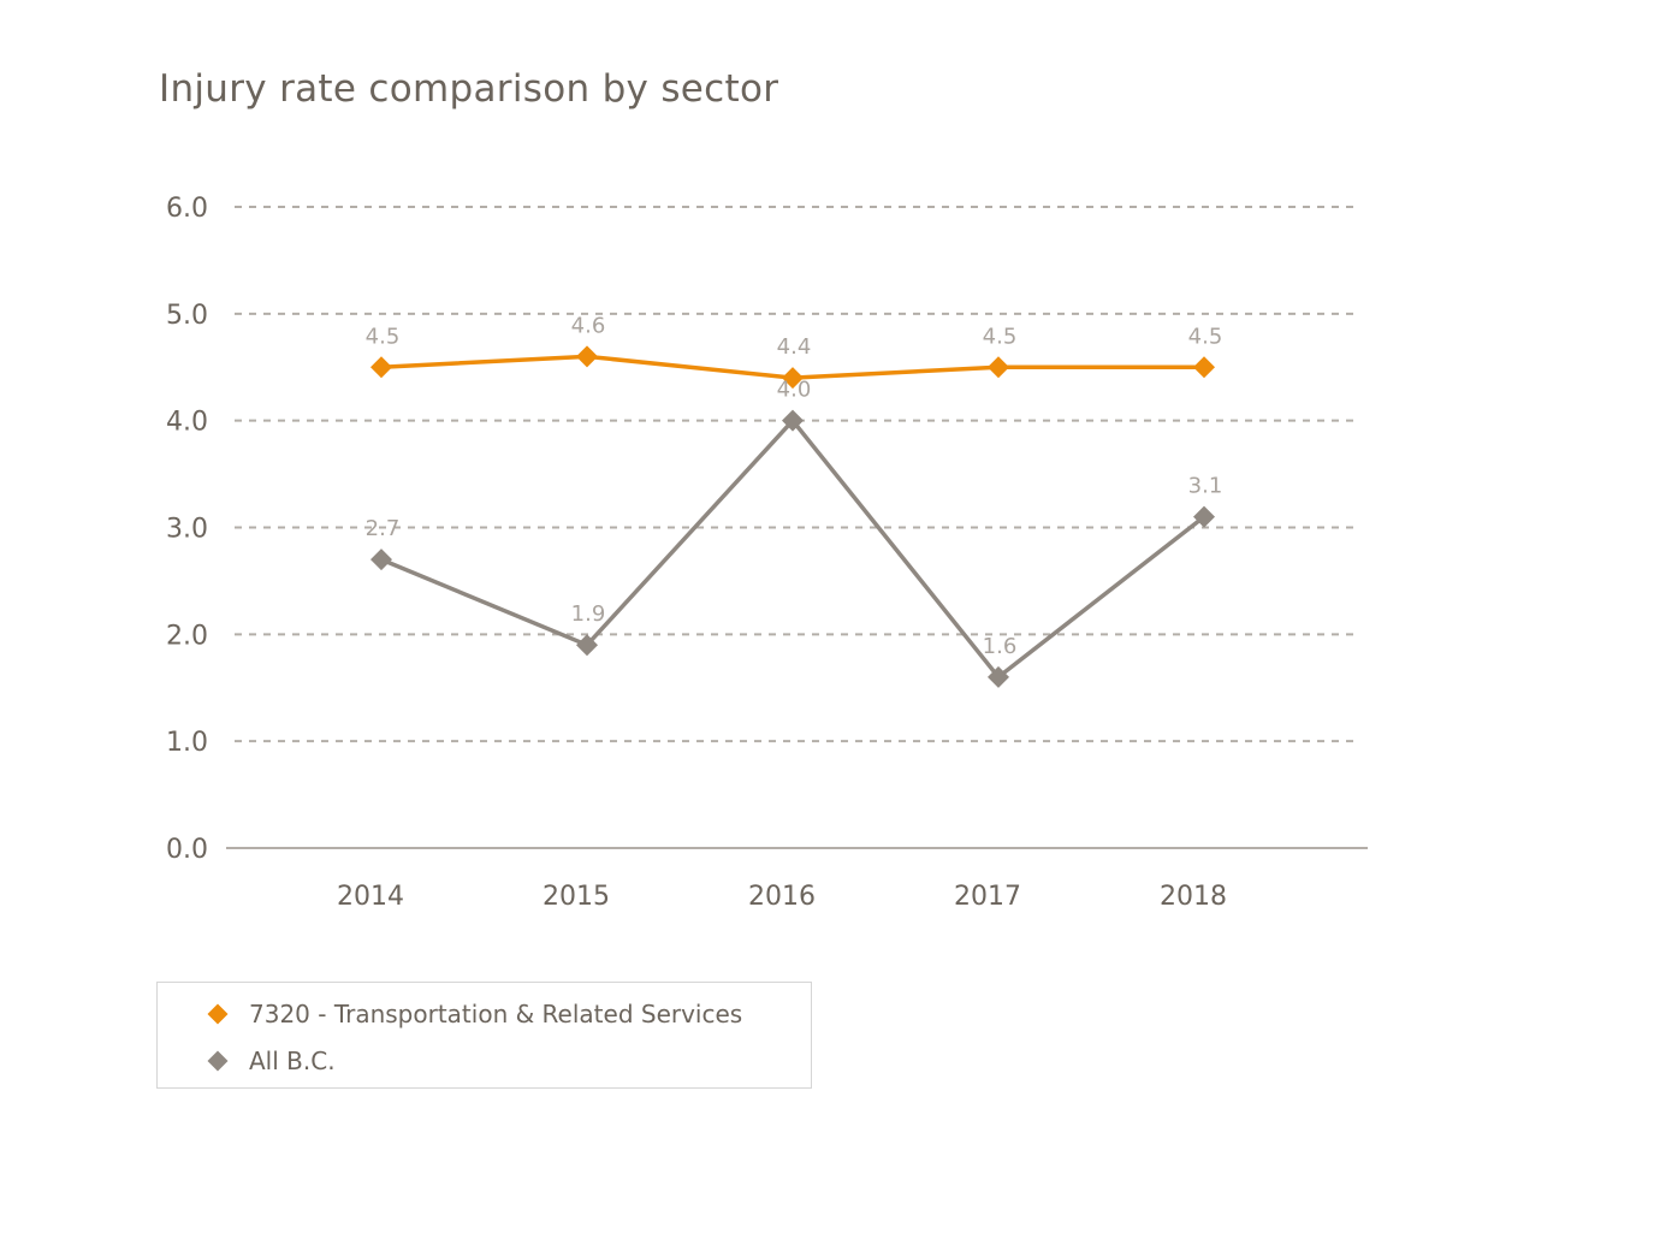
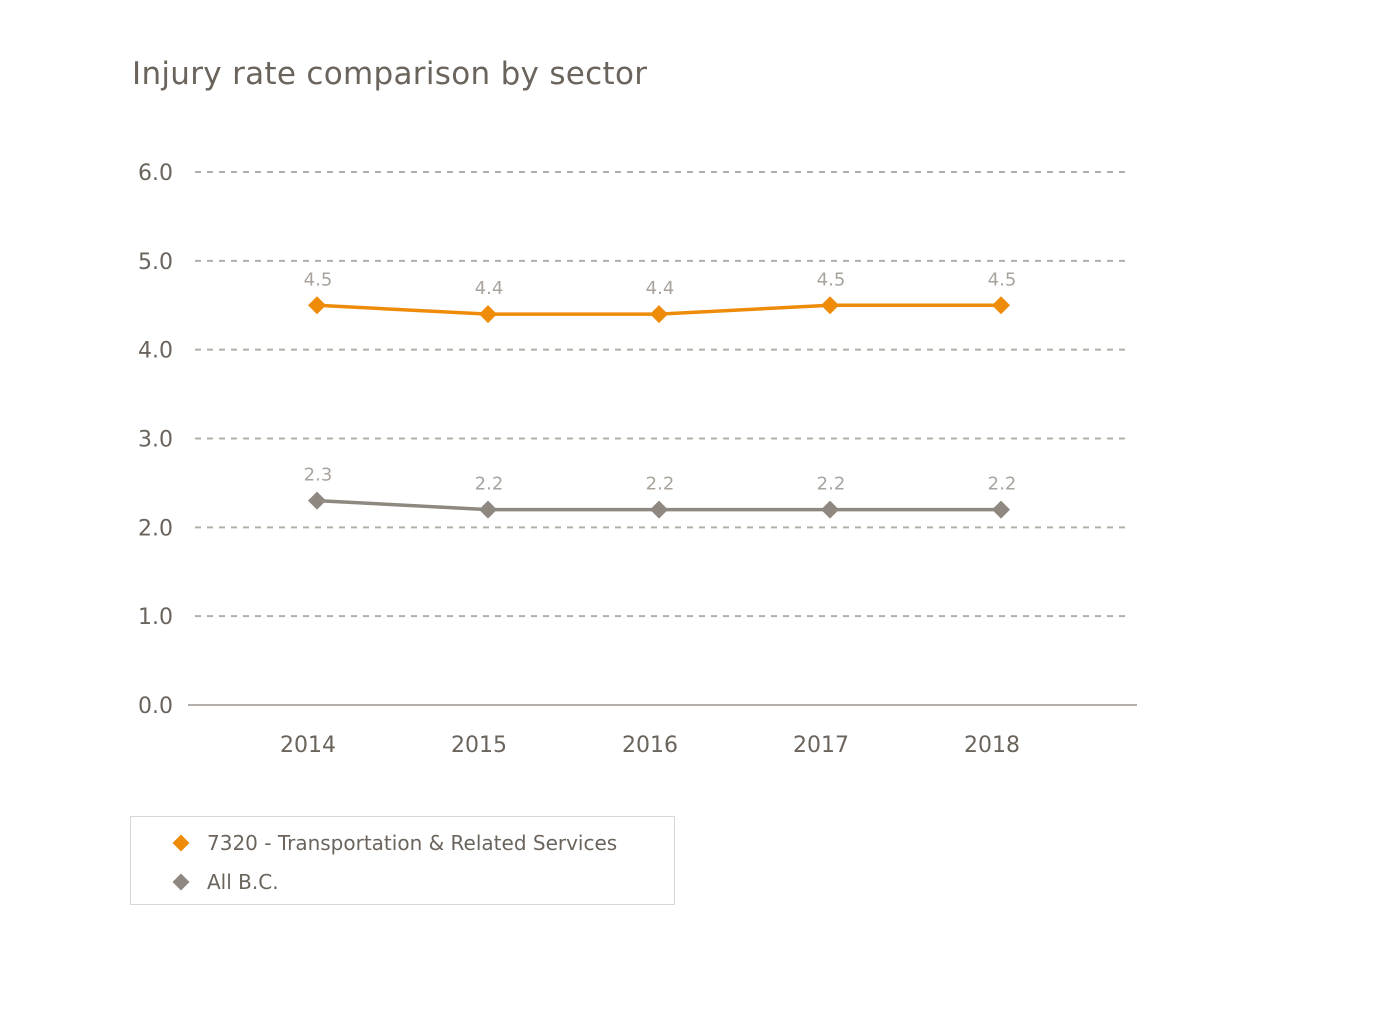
All B.C./2014: 2.7 -> 2.3
7320 - Transportation & Related Services/2015: 4.6 -> 4.4
All B.C./2015: 1.9 -> 2.2
All B.C./2016: 4.0 -> 2.2
All B.C./2017: 1.6 -> 2.2
All B.C./2018: 3.1 -> 2.2
